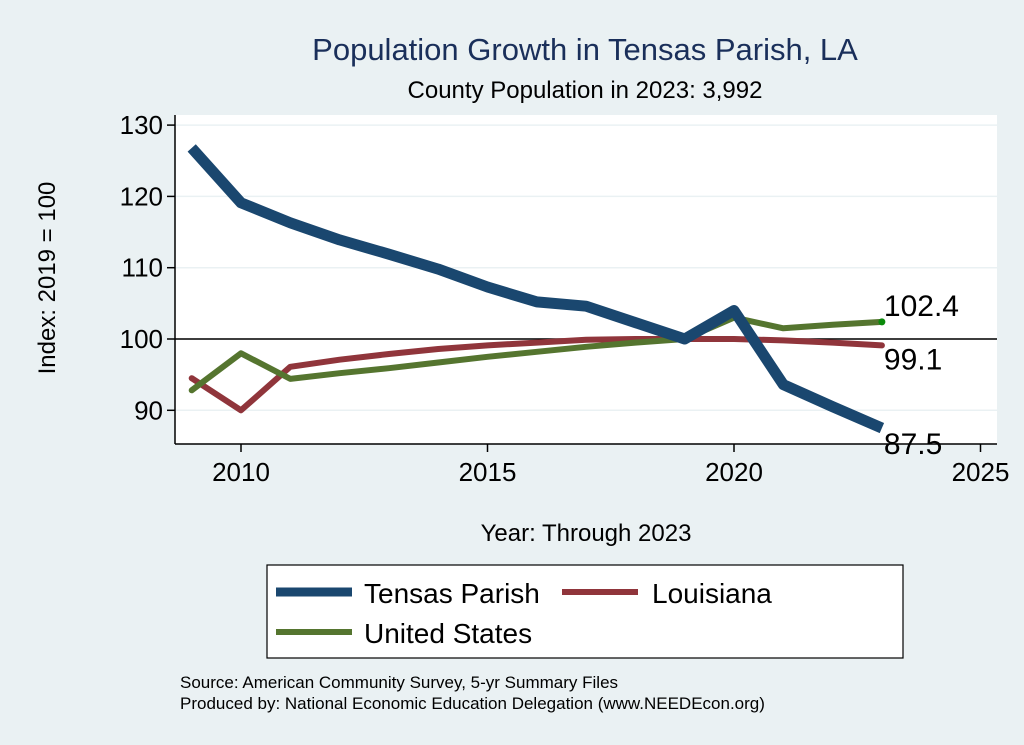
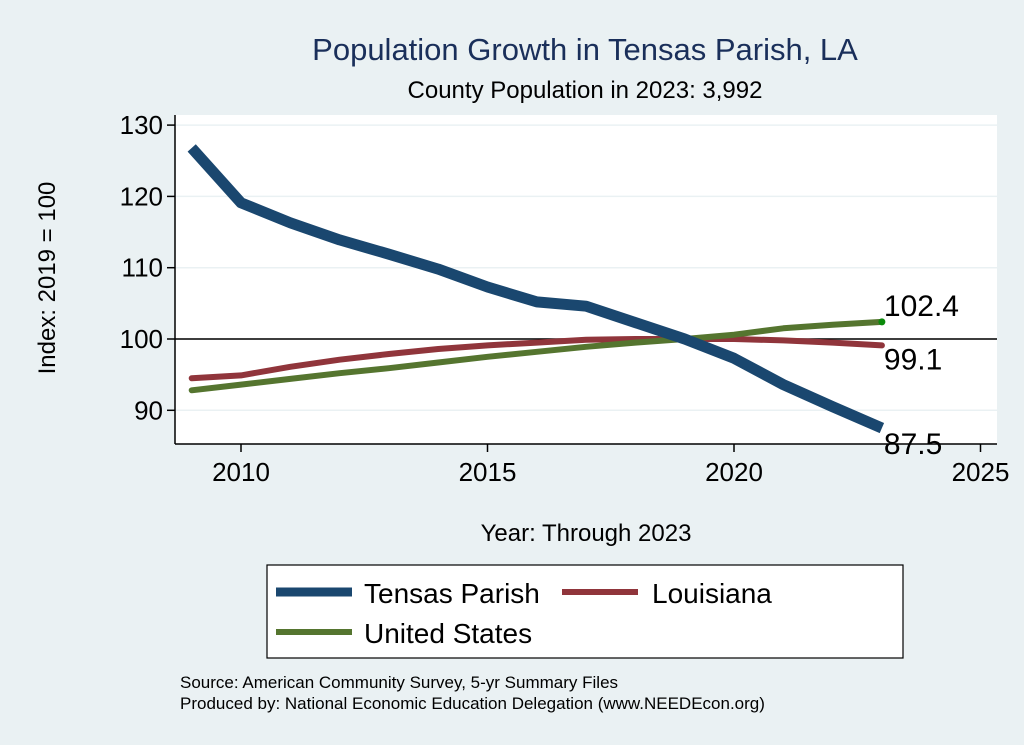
Louisiana/2010: 90 -> 95
United States/2010: 98 -> 94
Tensas Parish/2020: 104 -> 97
United States/2020: 103 -> 101
